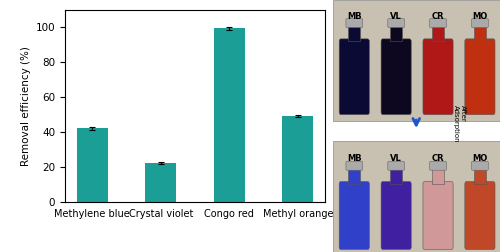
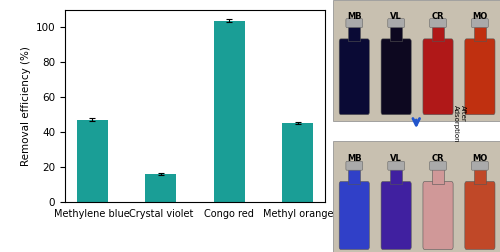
Methylene blue: 42 -> 47
Crystal violet: 22 -> 16
Congo red: 100 -> 104
Methyl orange: 49 -> 45
